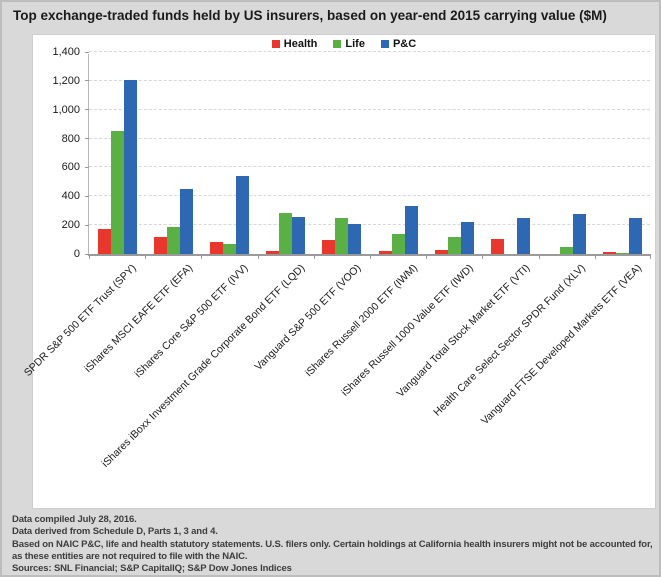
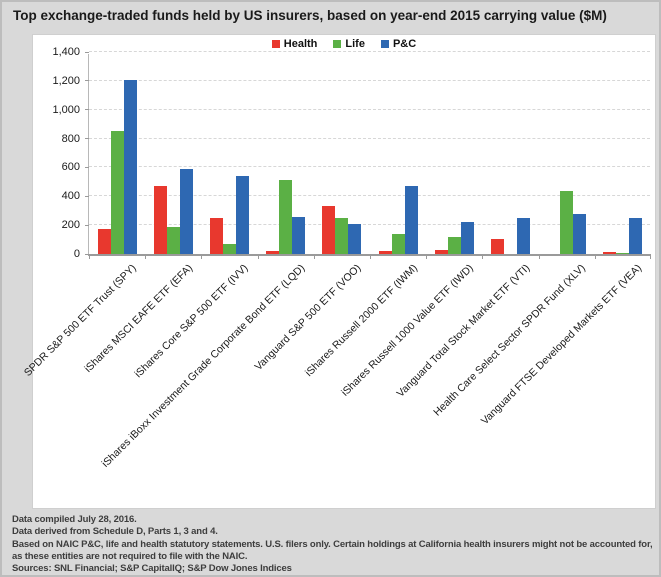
Health/iShares MSCI EAFE ETF (EFA): 120 -> 470
P&C/iShares MSCI EAFE ETF (EFA): 450 -> 590
Health/iShares Core S&P 500 ETF (IVV): 80 -> 250
Life/iShares iBoxx Investment Grade Corporate Bond ETF (LQD): 290 -> 510
Health/Vanguard S&P 500 ETF (VOO): 100 -> 330
P&C/iShares Russell 2000 ETF (IWM): 330 -> 470
Life/Health Care Select Sector SPDR Fund (XLV): 50 -> 440
